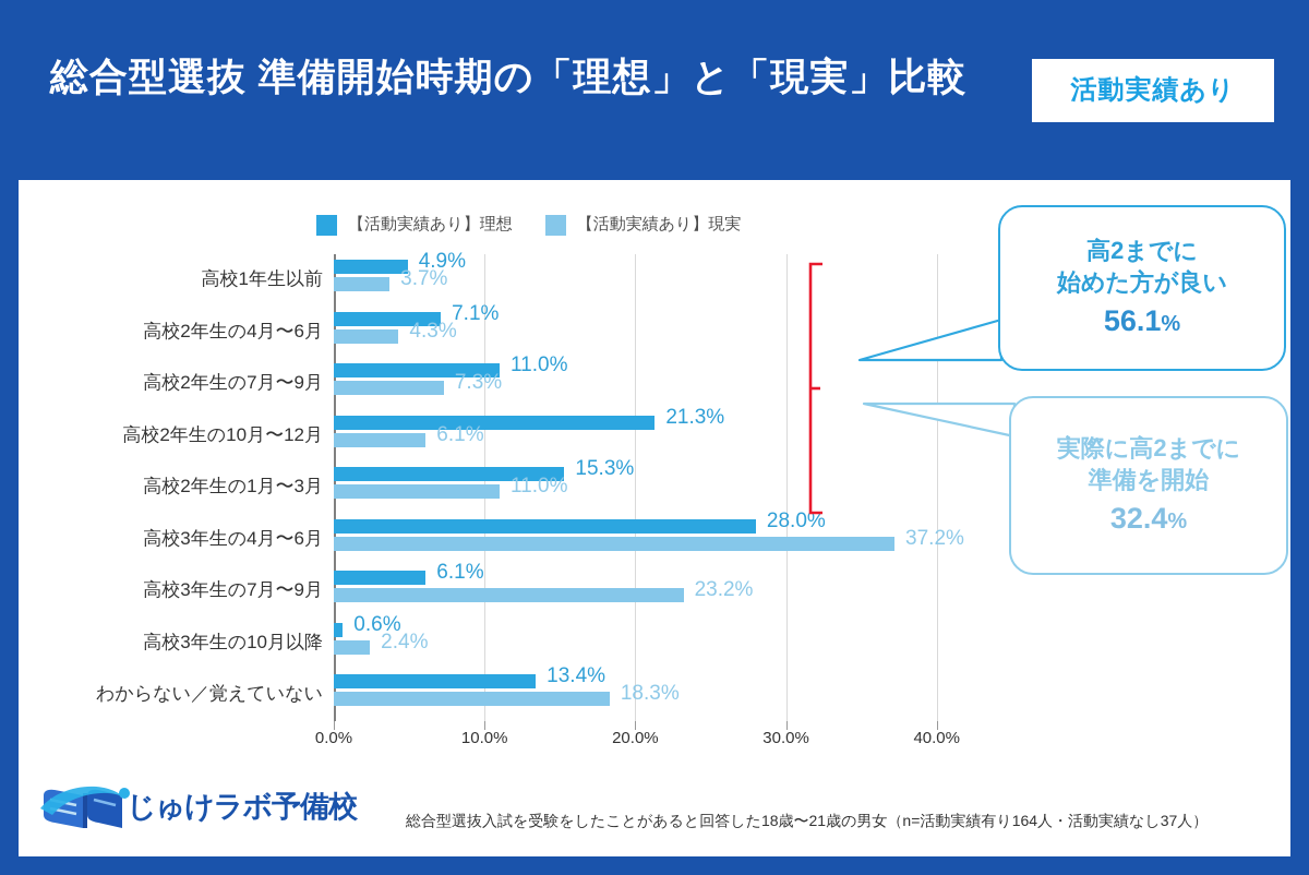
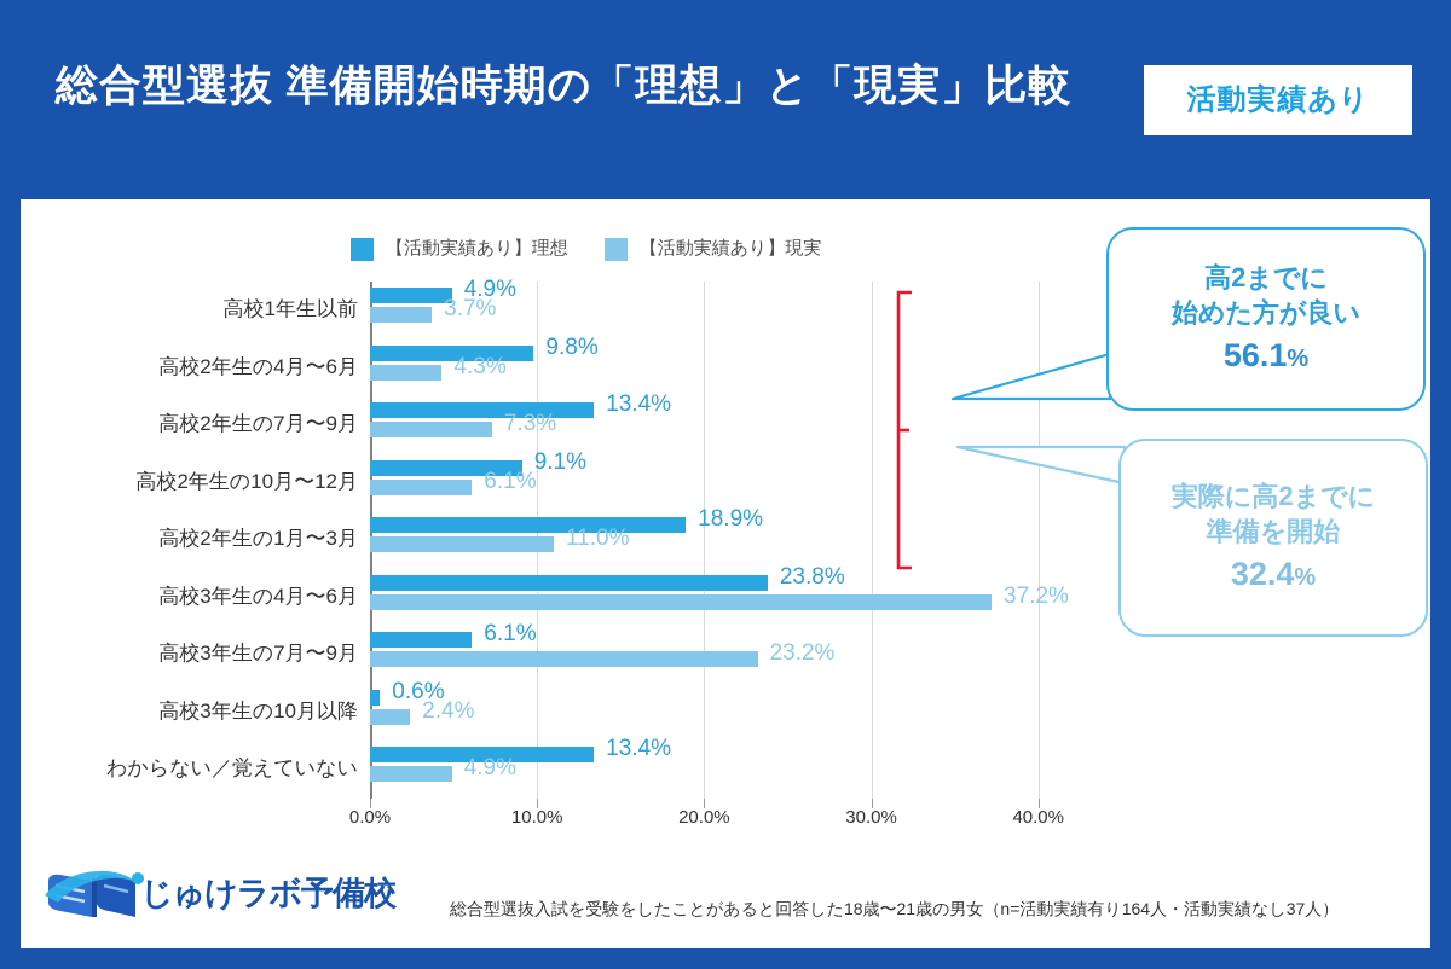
【活動実績あり】理想/高校2年生の4月〜6月: 7.1% -> 9.8%
【活動実績あり】理想/高校2年生の7月〜9月: 11.0% -> 13.4%
【活動実績あり】理想/高校2年生の10月〜12月: 21.3% -> 9.1%
【活動実績あり】理想/高校2年生の1月〜3月: 15.3% -> 18.9%
【活動実績あり】理想/高校3年生の4月〜6月: 28.0% -> 23.8%
【活動実績あり】現実/わからない／覚えていない: 18.3% -> 4.9%
